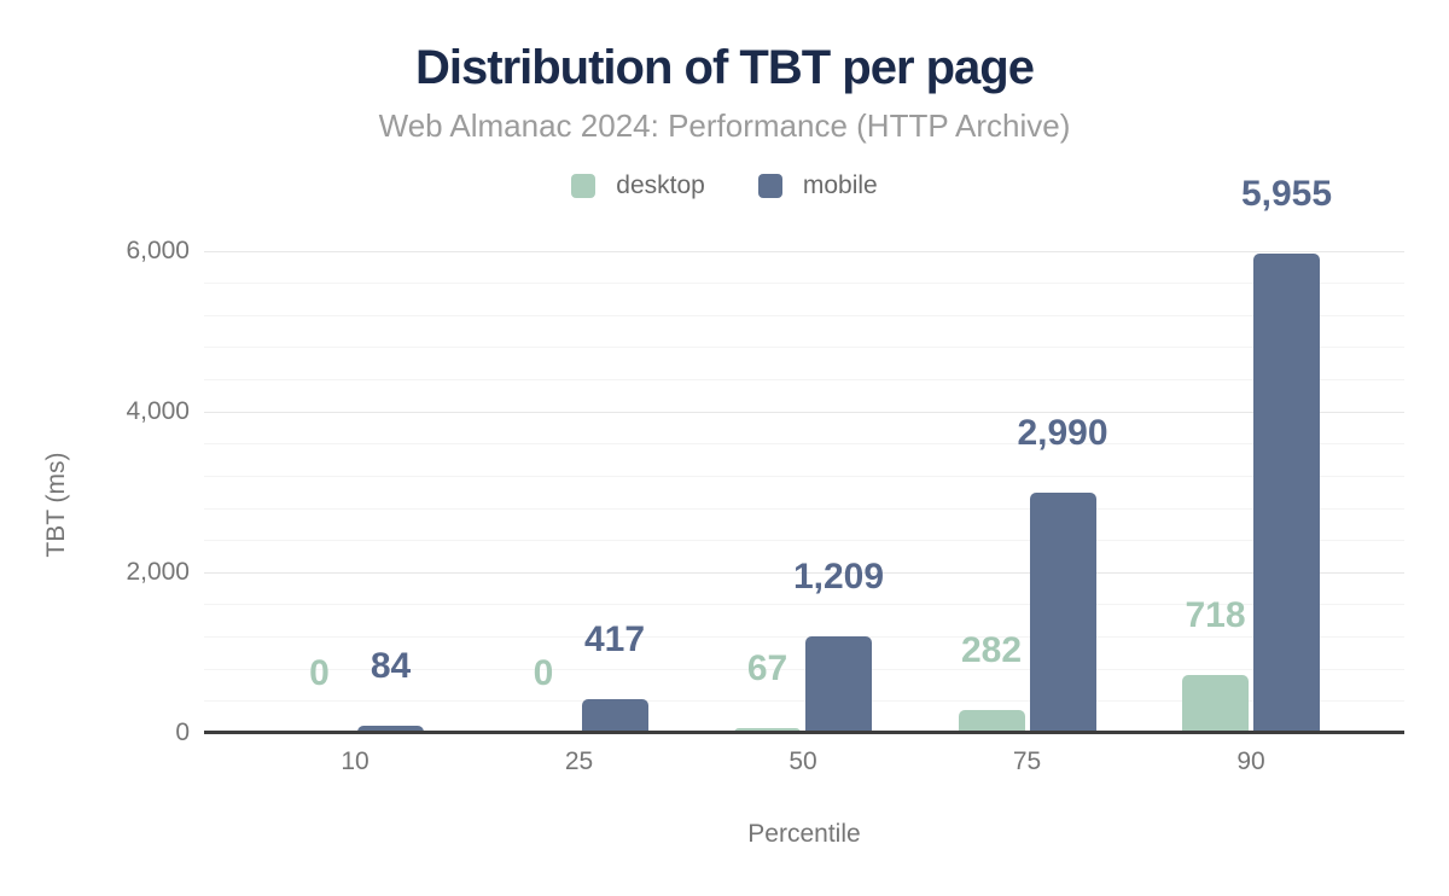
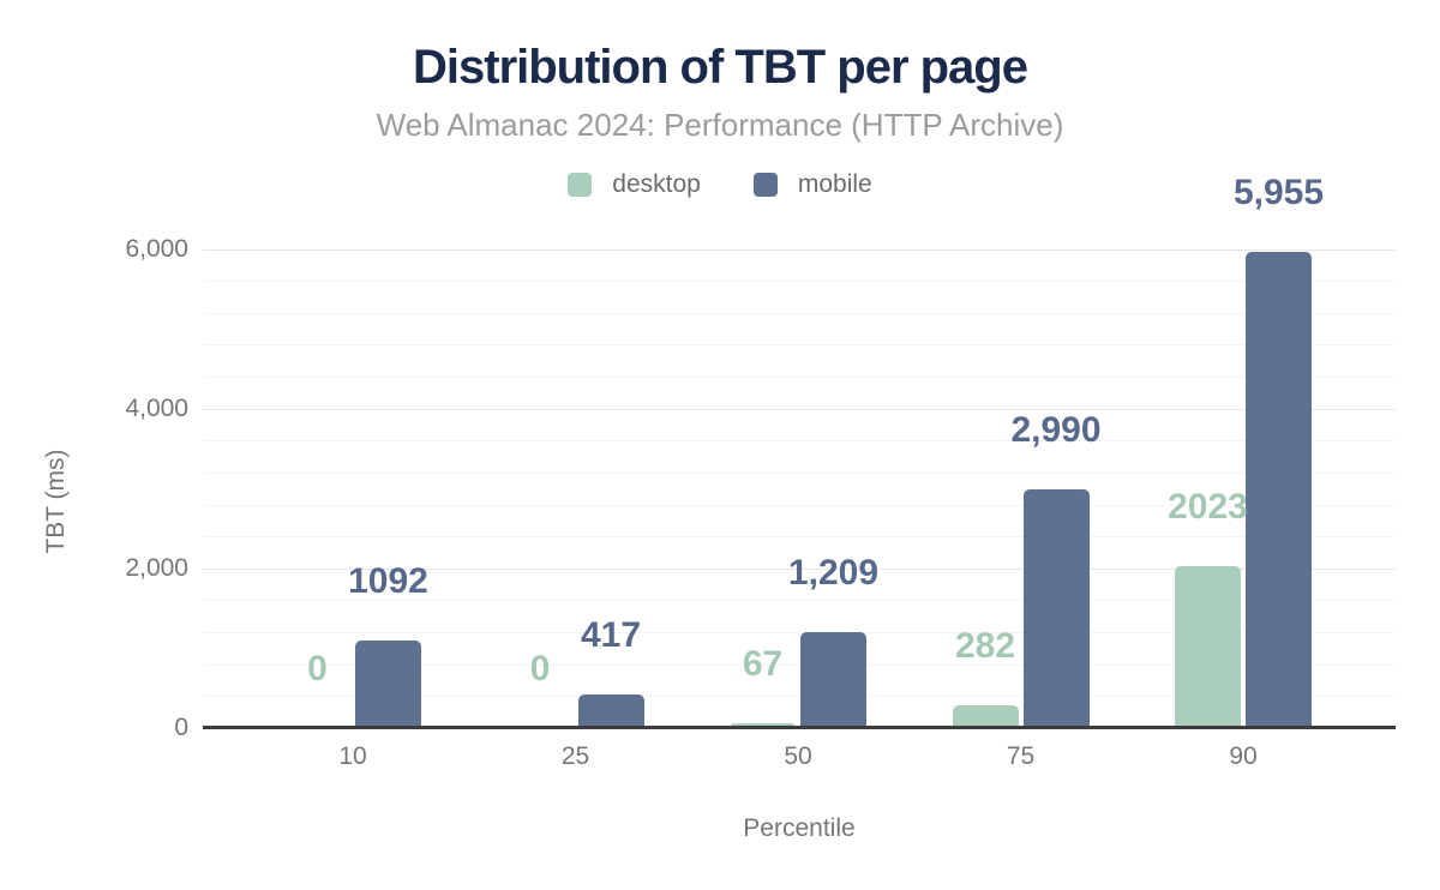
mobile/10: 84 -> 1092
desktop/90: 718 -> 2023
